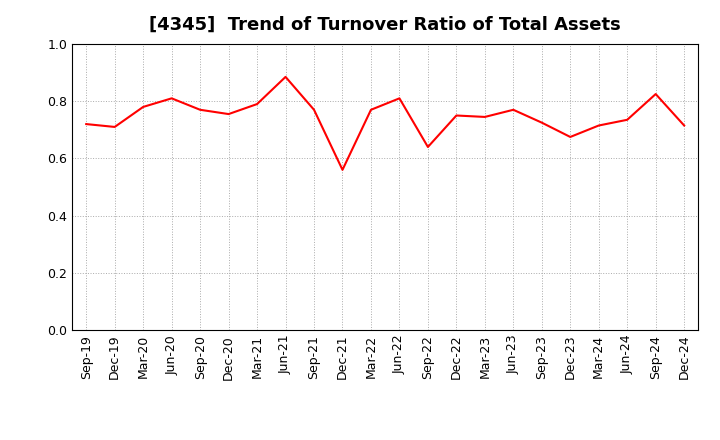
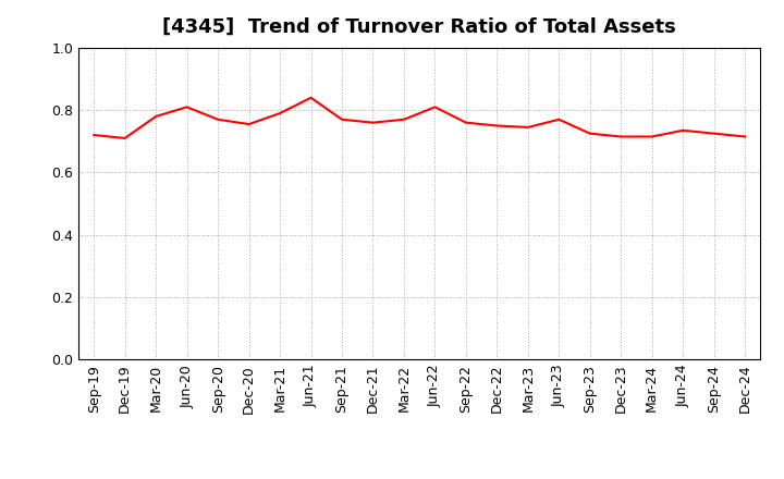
Jun-21: 0.885 -> 0.840
Dec-21: 0.560 -> 0.760
Sep-22: 0.640 -> 0.760
Dec-23: 0.675 -> 0.715
Sep-24: 0.825 -> 0.725
